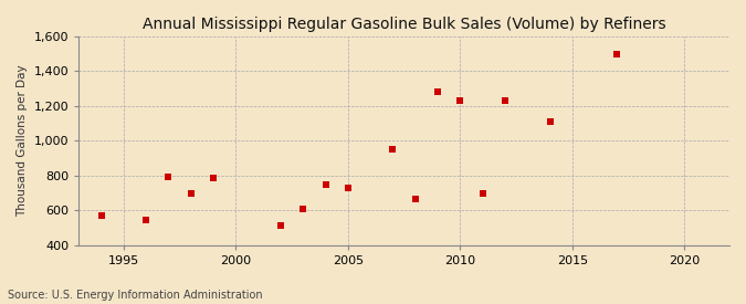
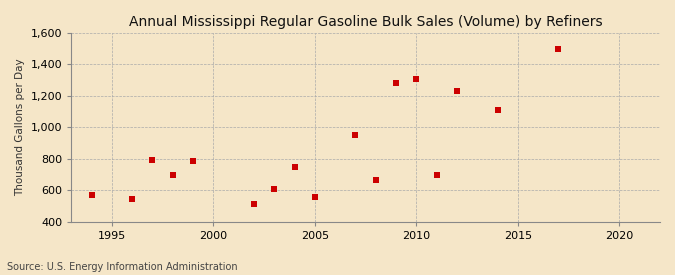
2005: 730 -> 560
2010: 1,230 -> 1,310
